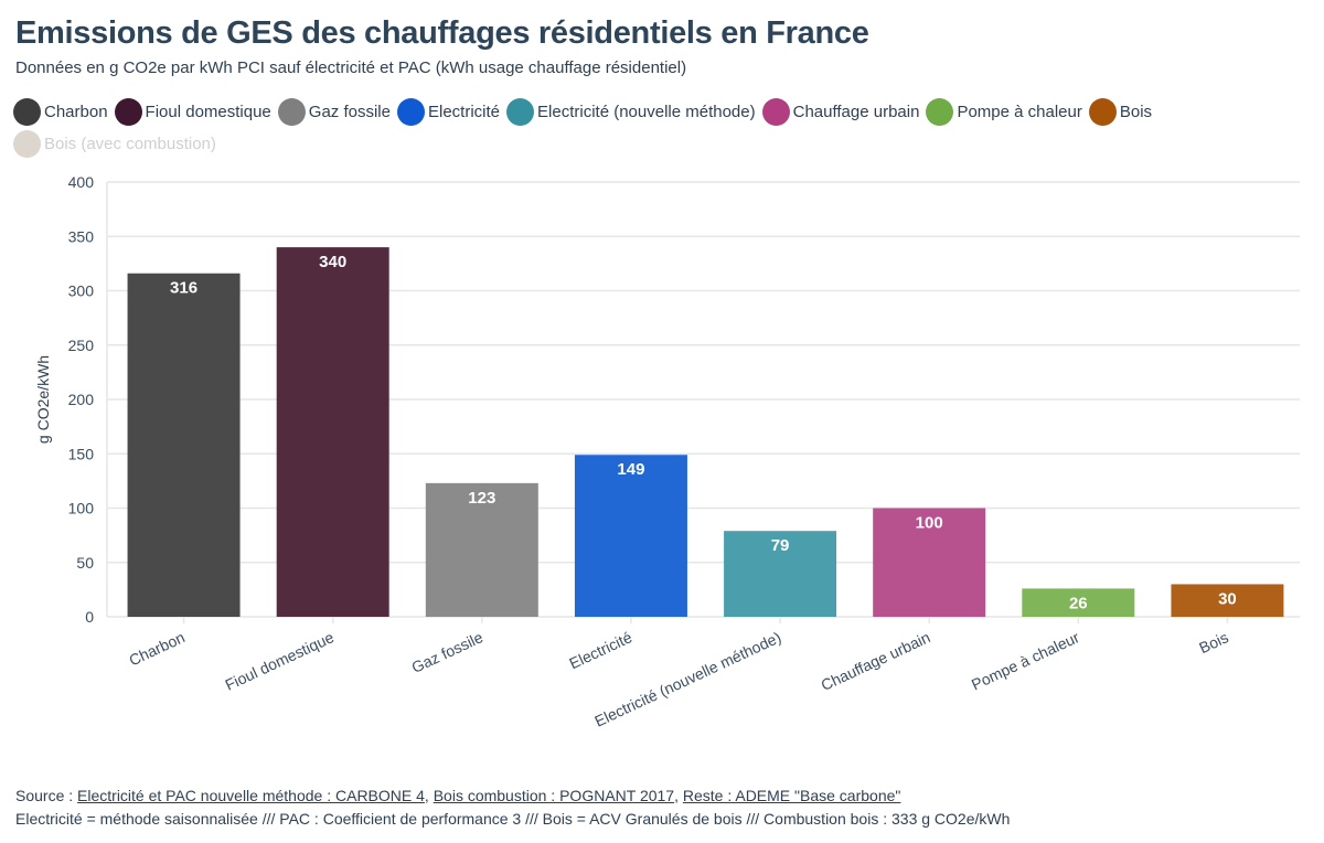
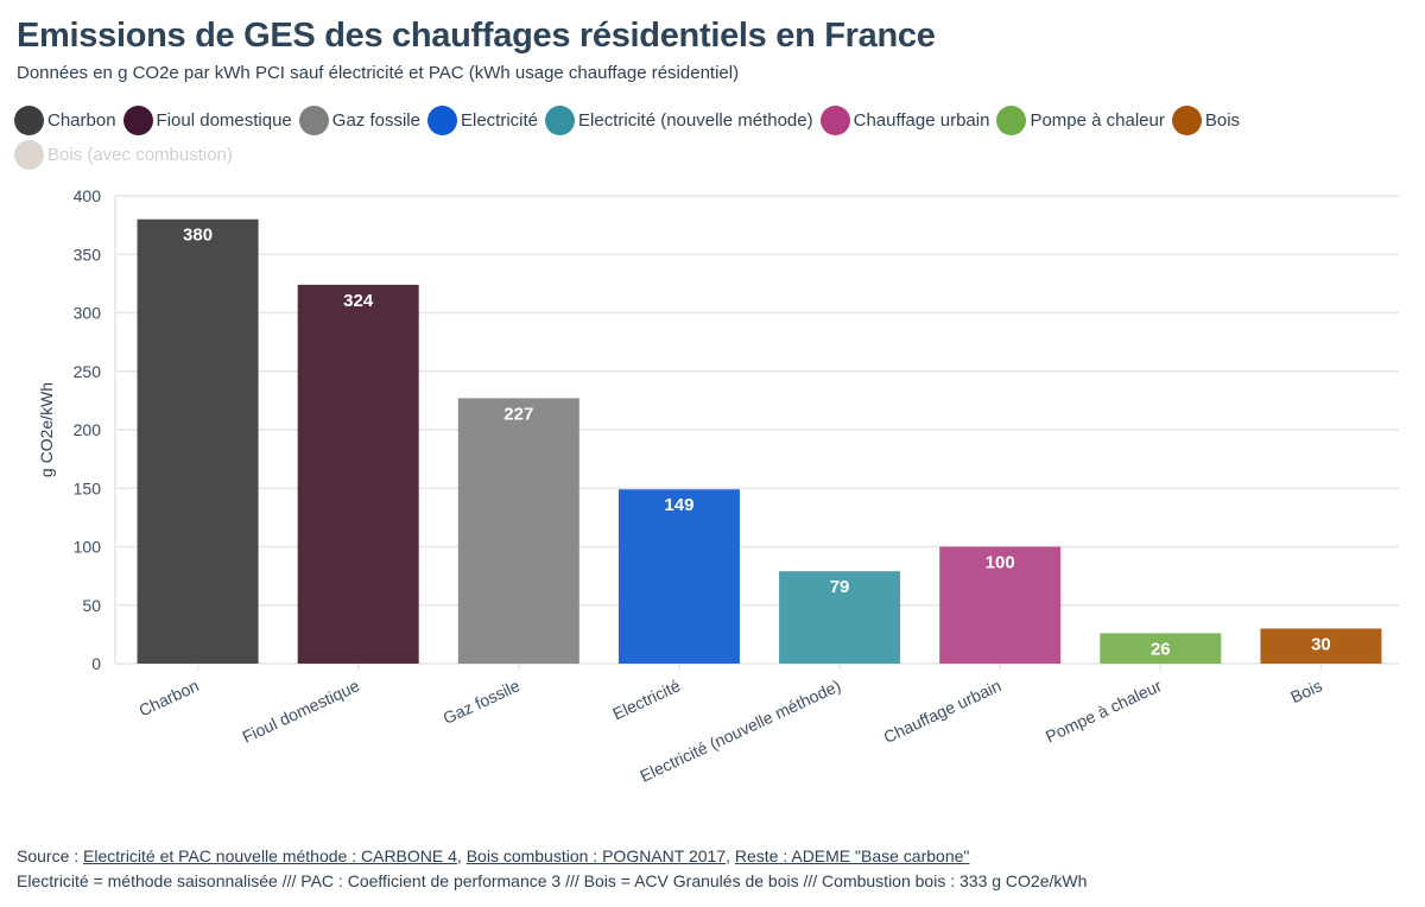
Charbon: 316 -> 380
Fioul domestique: 340 -> 324
Gaz fossile: 123 -> 227
